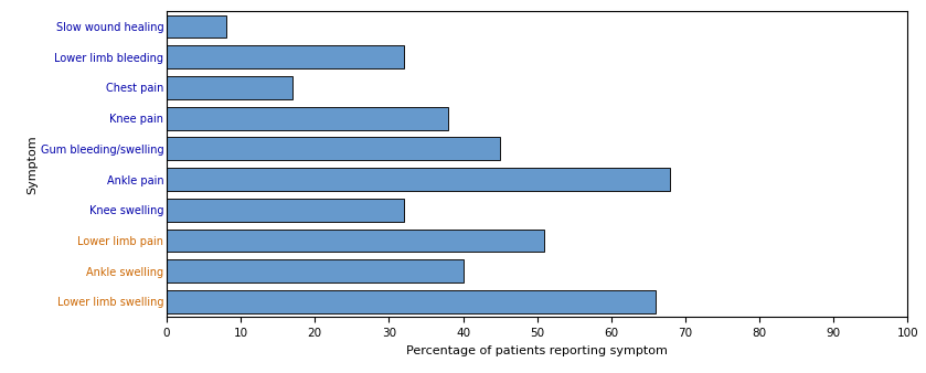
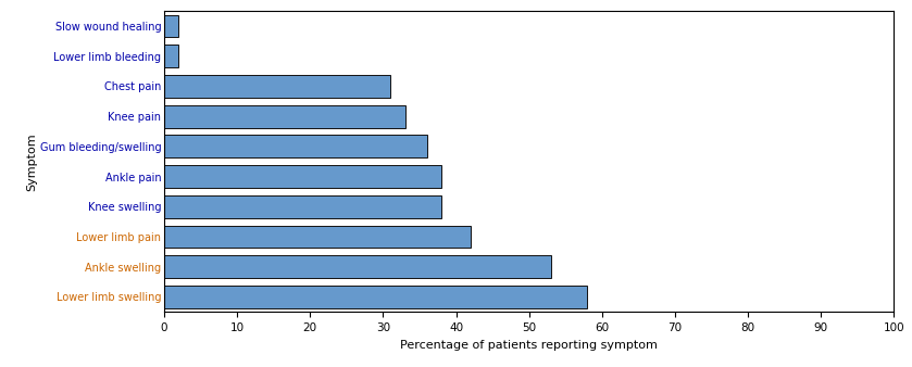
Slow wound healing: 8 -> 2
Lower limb bleeding: 32 -> 2
Chest pain: 17 -> 31
Knee pain: 38 -> 33
Gum bleeding/swelling: 45 -> 36
Ankle pain: 68 -> 38
Knee swelling: 32 -> 38
Lower limb pain: 51 -> 42
Ankle swelling: 40 -> 53
Lower limb swelling: 66 -> 58
